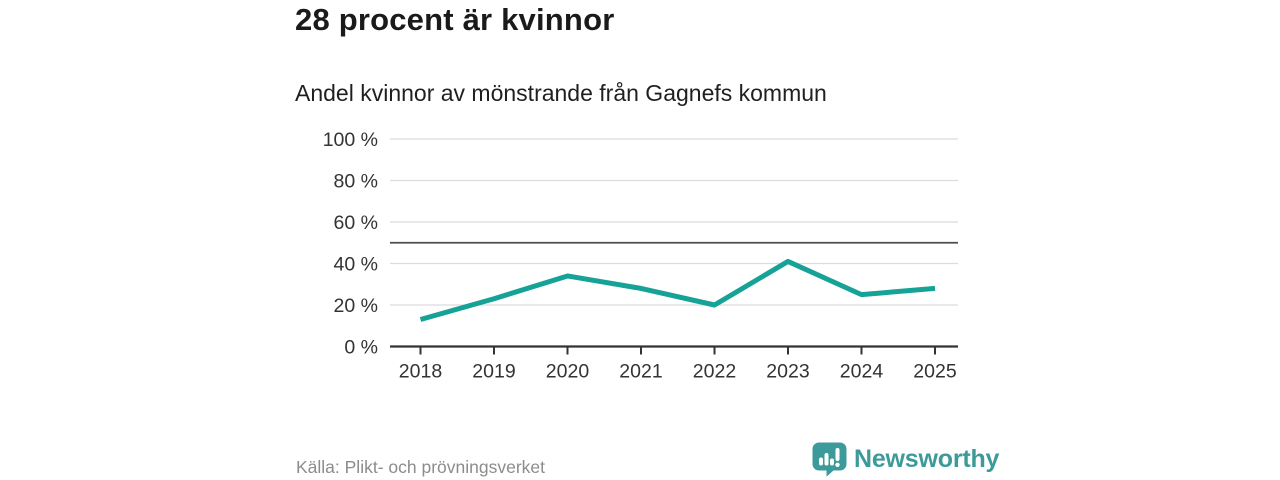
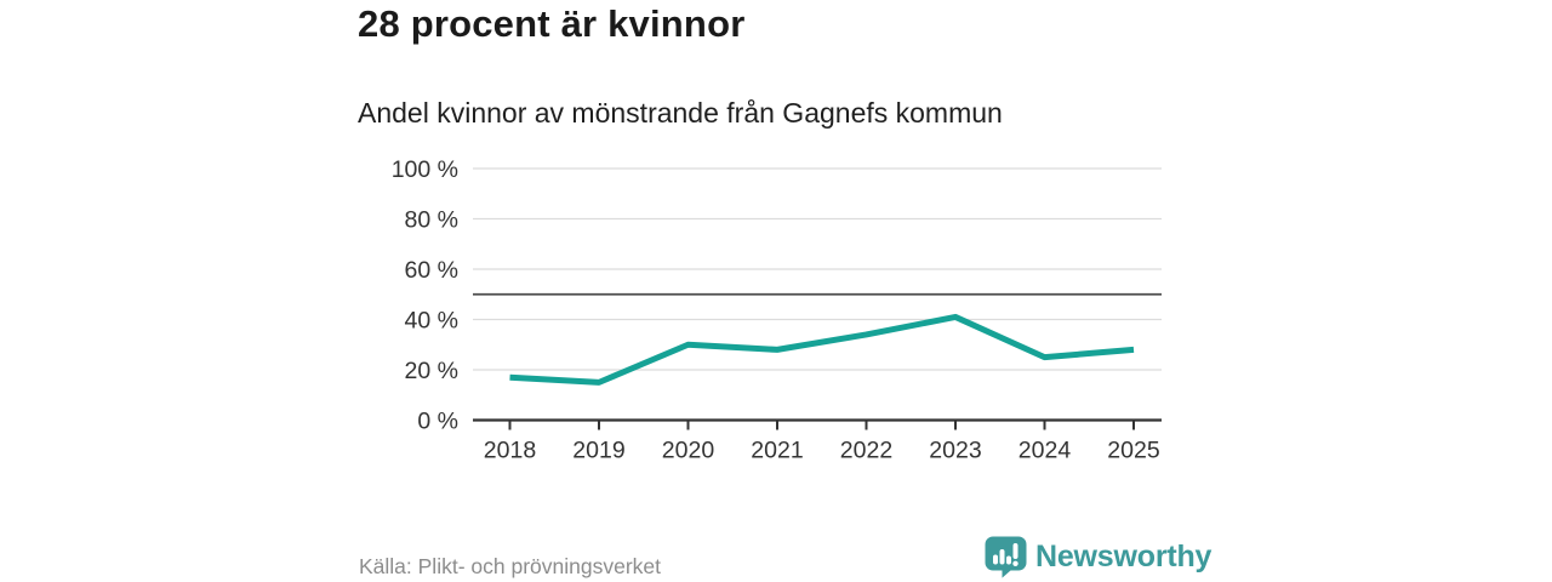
2018: 13% -> 17%
2019: 23% -> 15%
2020: 34% -> 30%
2022: 20% -> 34%
